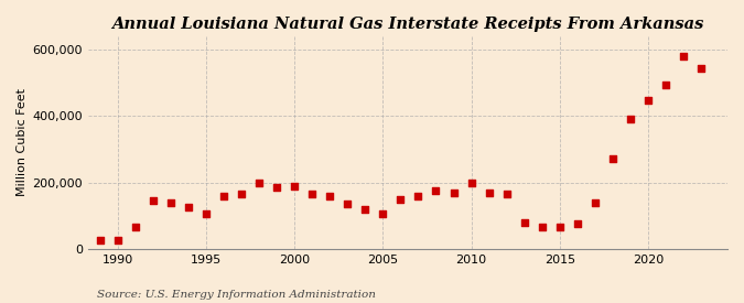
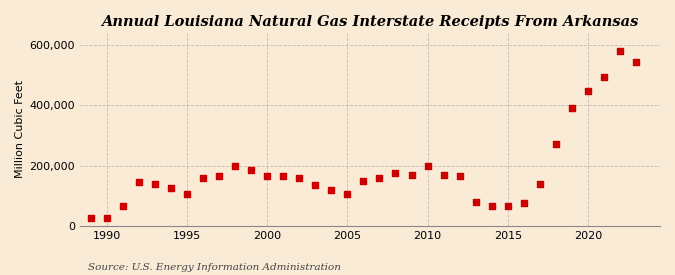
2000: 190,000 -> 165,000
